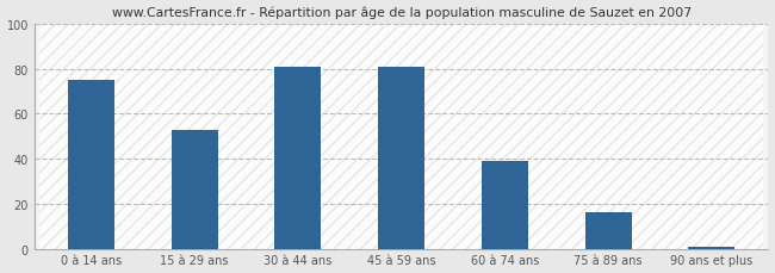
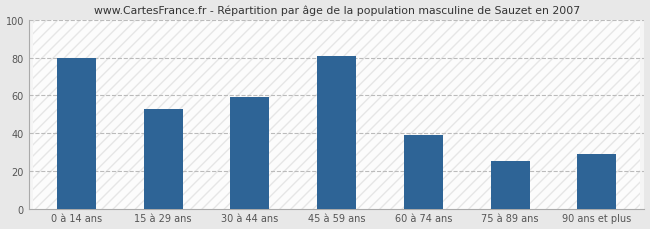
0 à 14 ans: 75 -> 80
30 à 44 ans: 81 -> 59
75 à 89 ans: 16 -> 25
90 ans et plus: 1 -> 29
